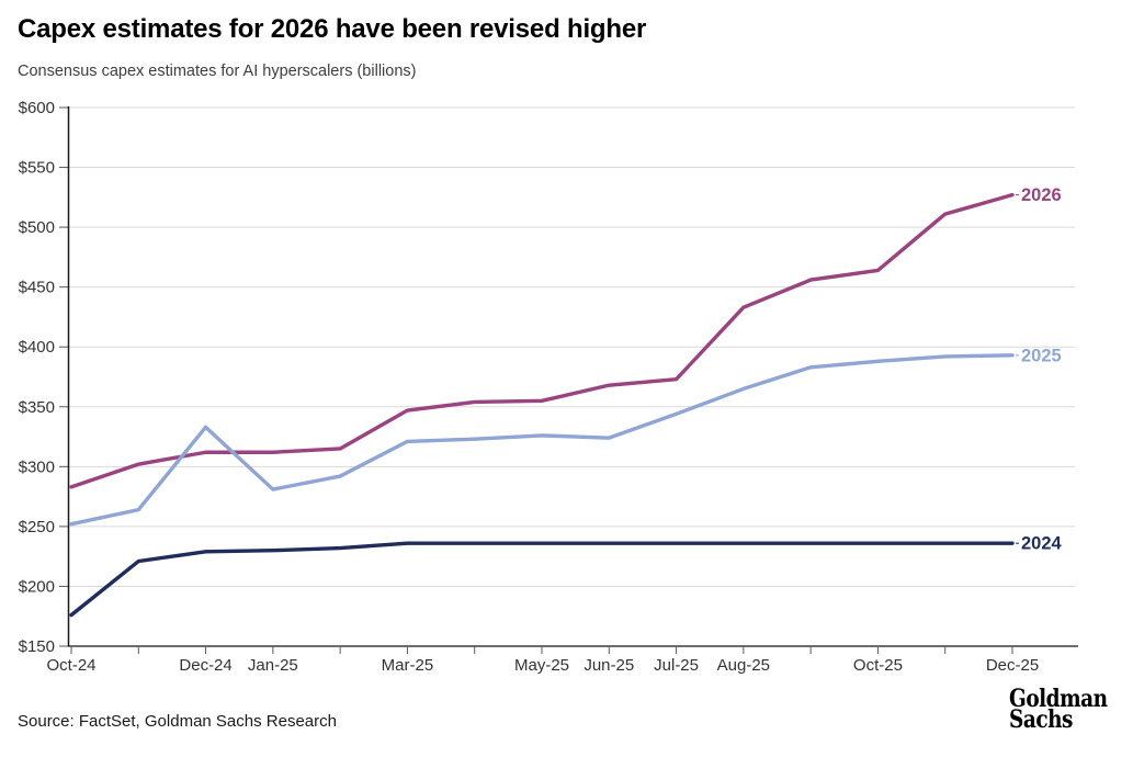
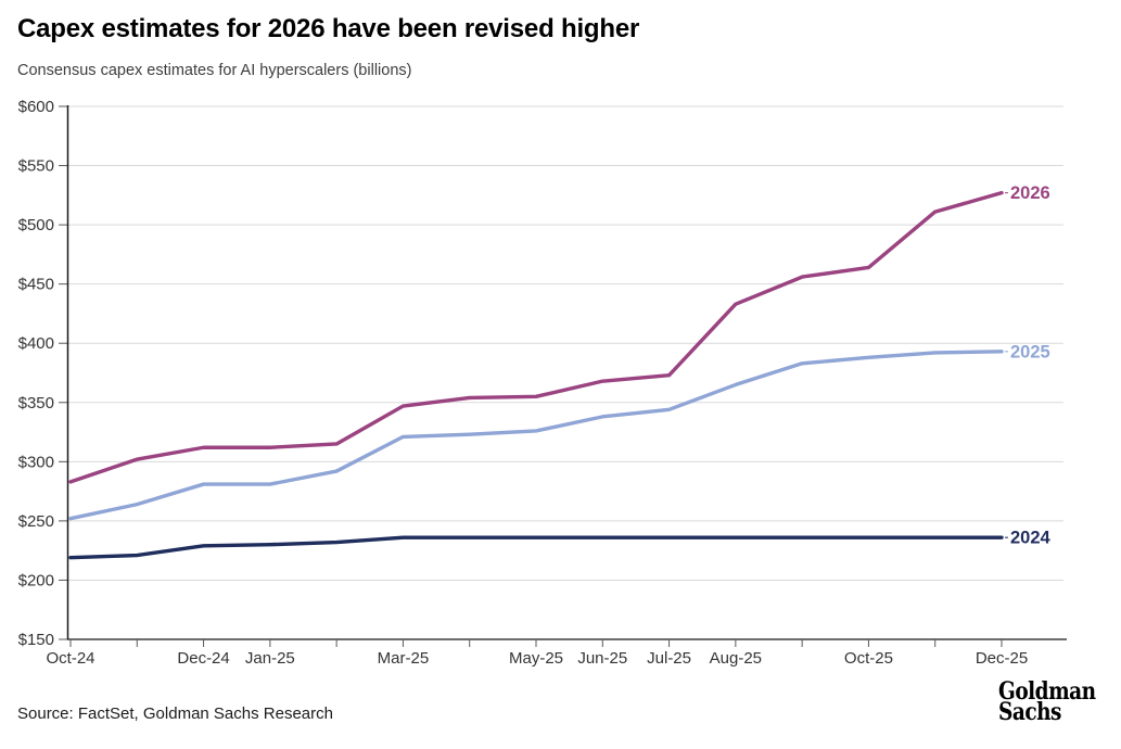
2024/Oct-24: $176 -> $219
2025/Dec-24: $333 -> $281
2025/Jun-25: $324 -> $338
